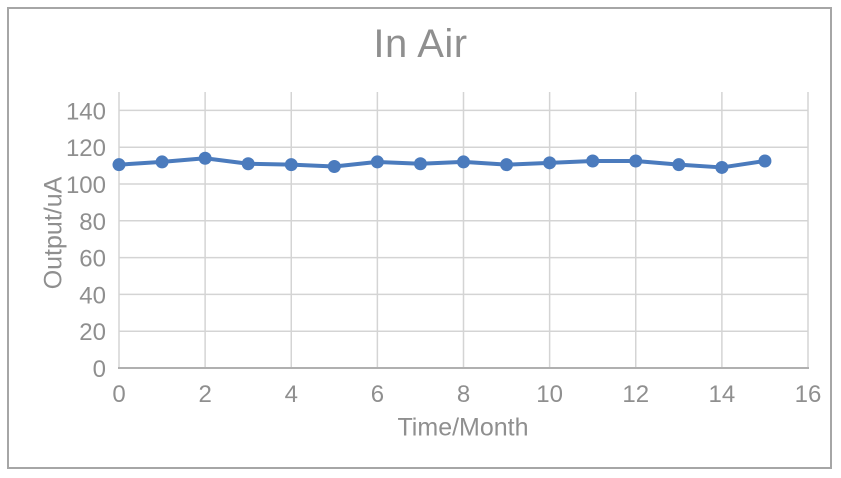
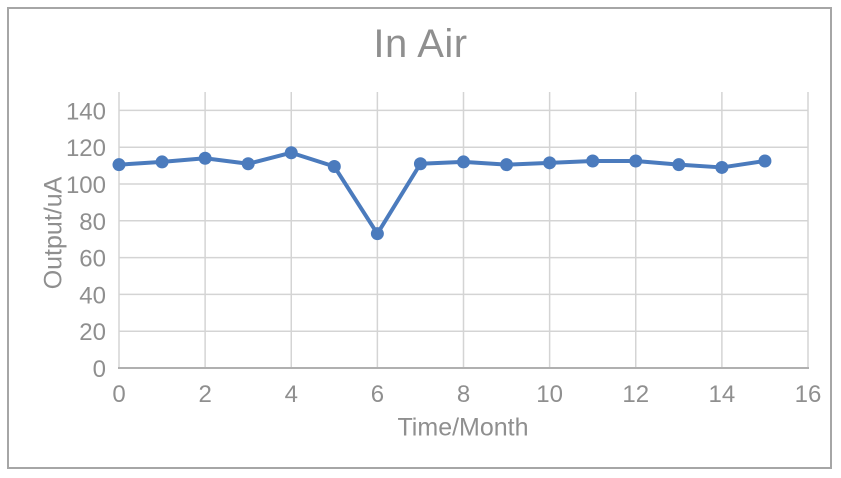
4: 110 -> 117
6: 112 -> 73
